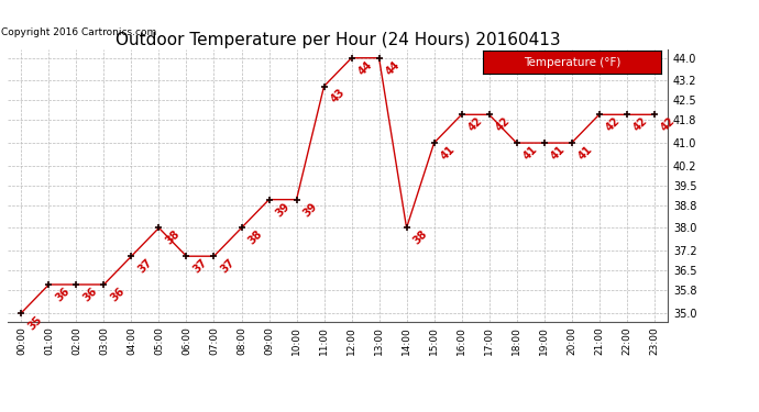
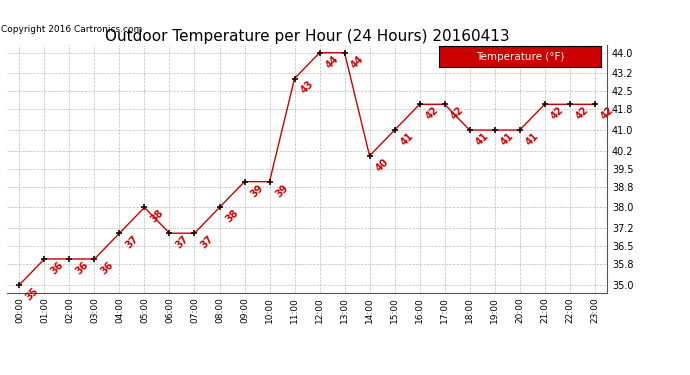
14:00: 38 -> 40
